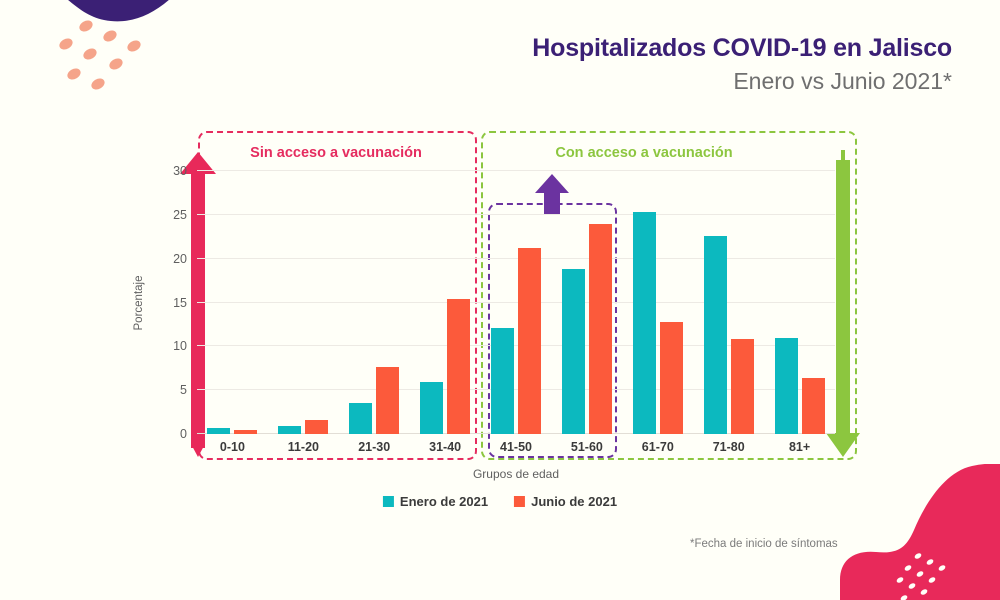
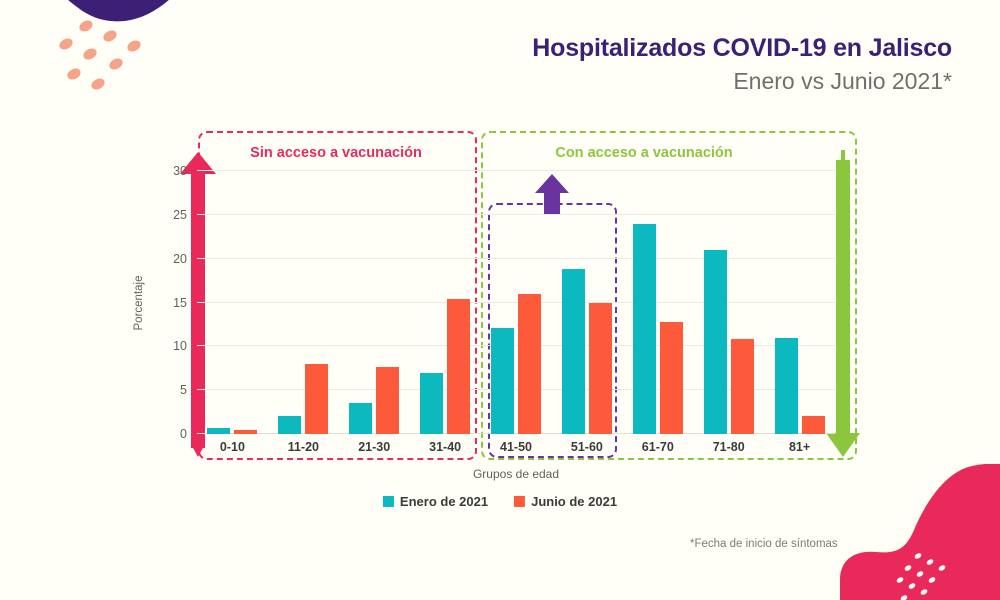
Enero de 2021/11-20: 1 -> 2
Junio de 2021/11-20: 2 -> 8
Enero de 2021/31-40: 6 -> 7
Junio de 2021/41-50: 21 -> 16
Junio de 2021/51-60: 24 -> 15
Enero de 2021/61-70: 25 -> 24
Enero de 2021/71-80: 23 -> 21
Junio de 2021/81+: 6 -> 2
